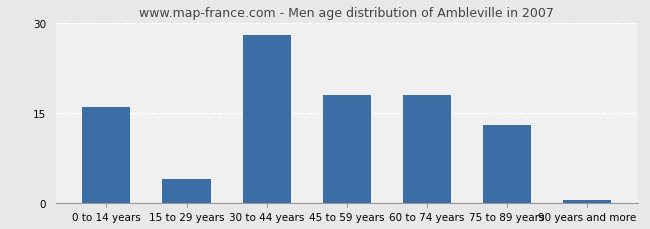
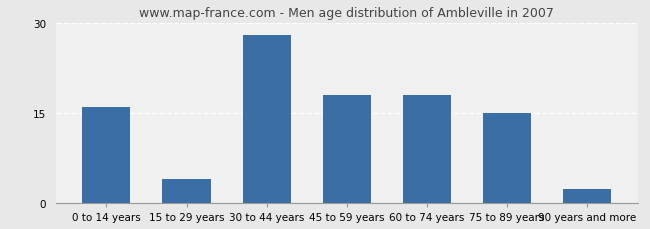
75 to 89 years: 13.0 -> 15.0
90 years and more: 0.5 -> 2.4
